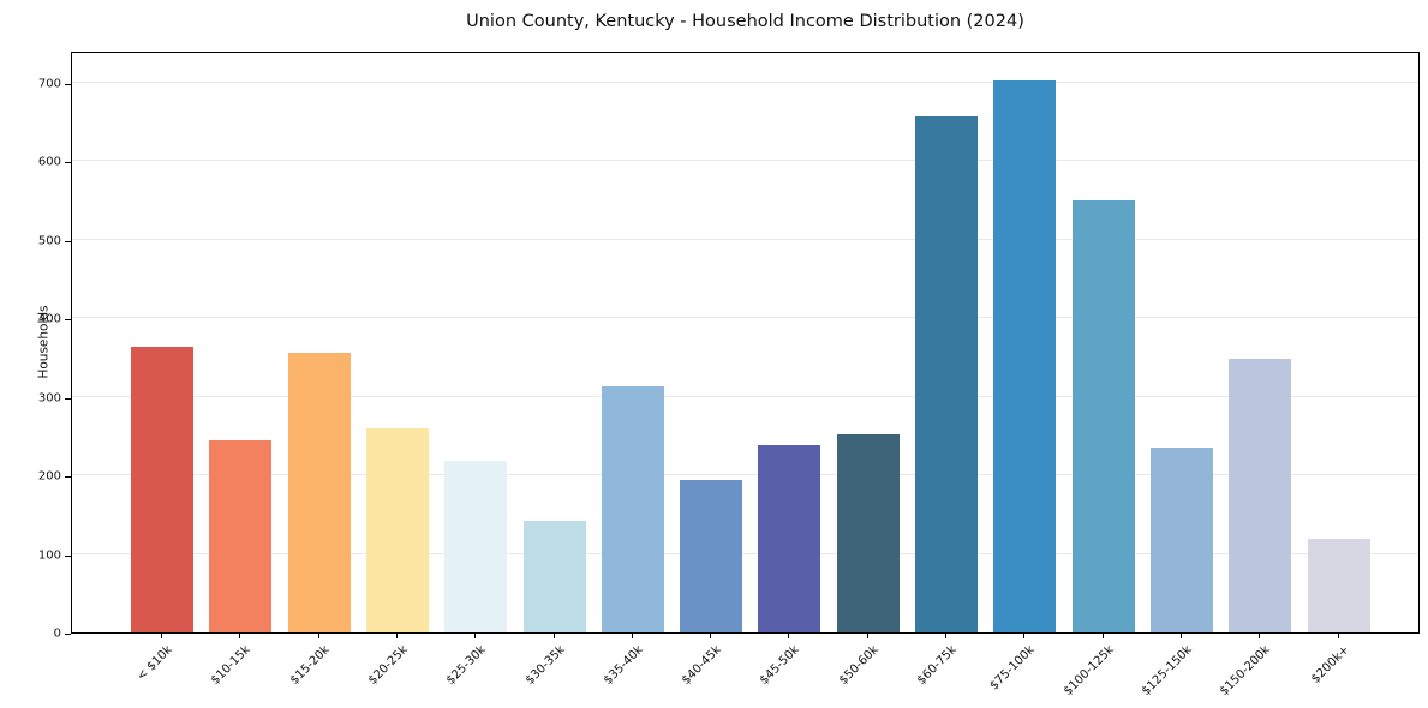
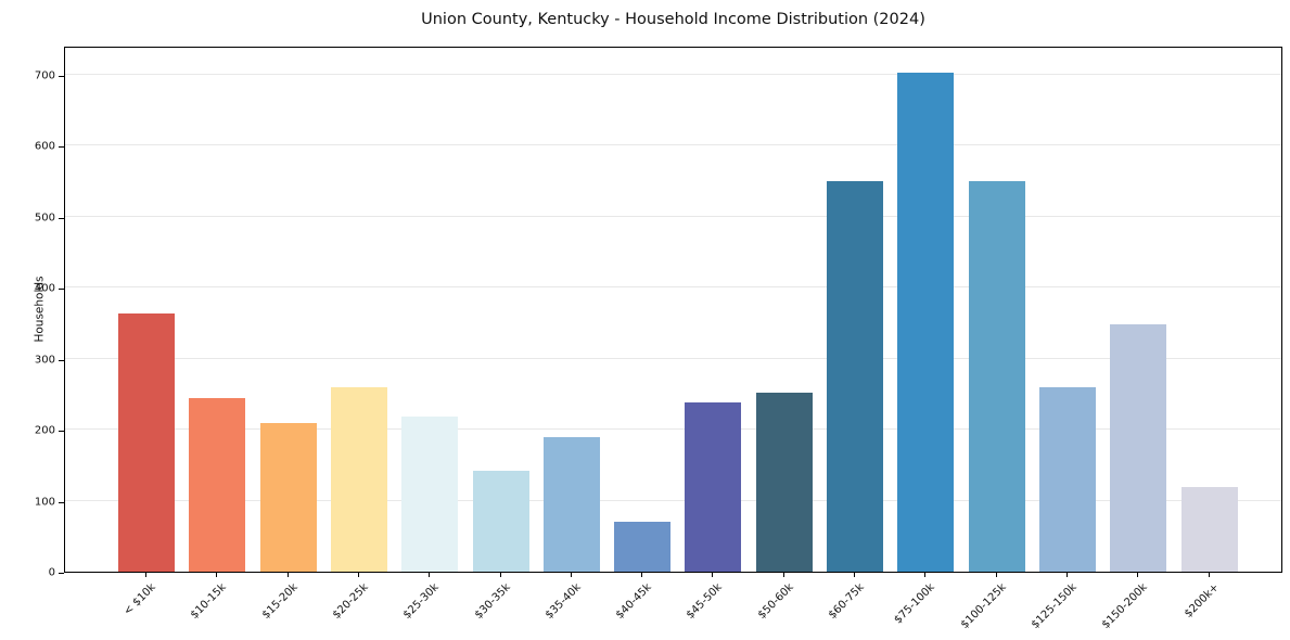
$15-20k: 360 -> 210
$35-40k: 310 -> 190
$40-45k: 190 -> 70
$60-75k: 660 -> 550
$125-150k: 240 -> 260
